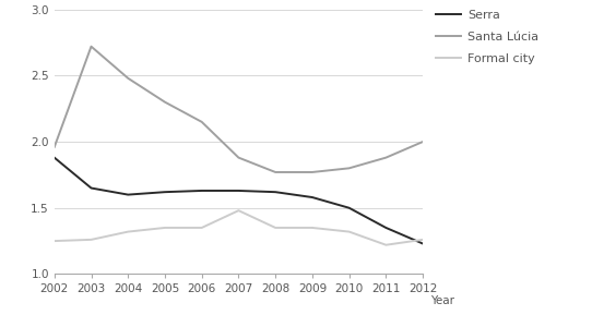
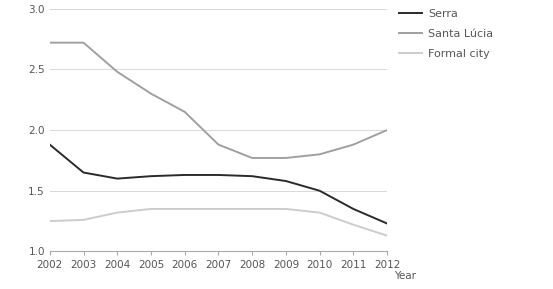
Santa Lúcia/2002: 1.96 -> 2.72
Formal city/2007: 1.48 -> 1.35
Formal city/2012: 1.26 -> 1.13
